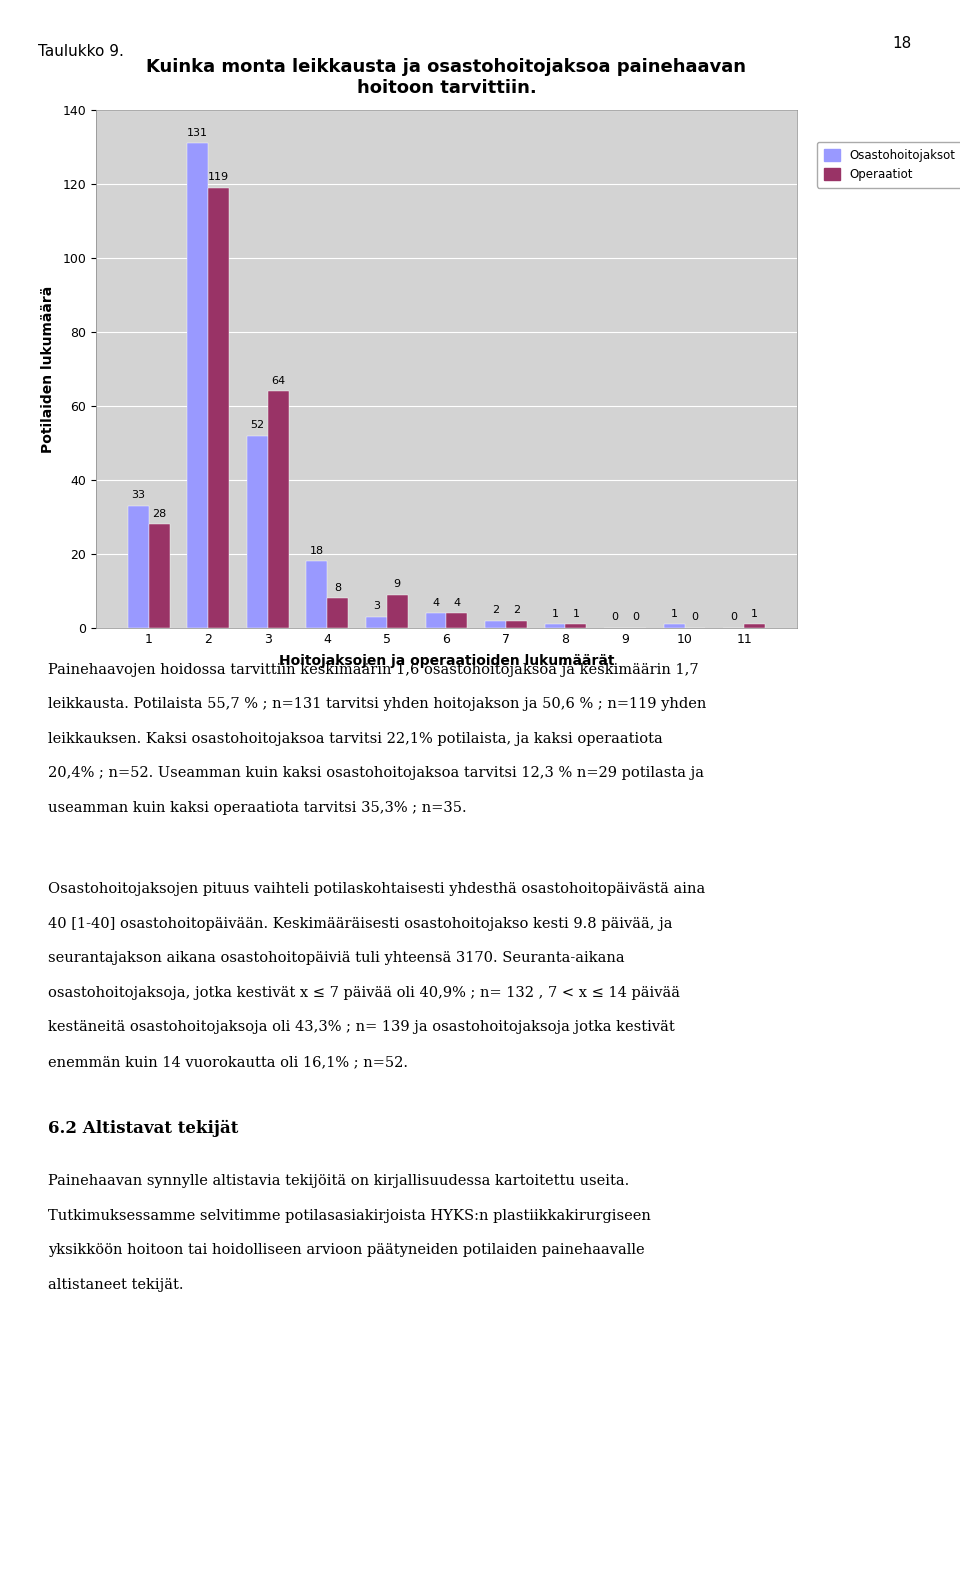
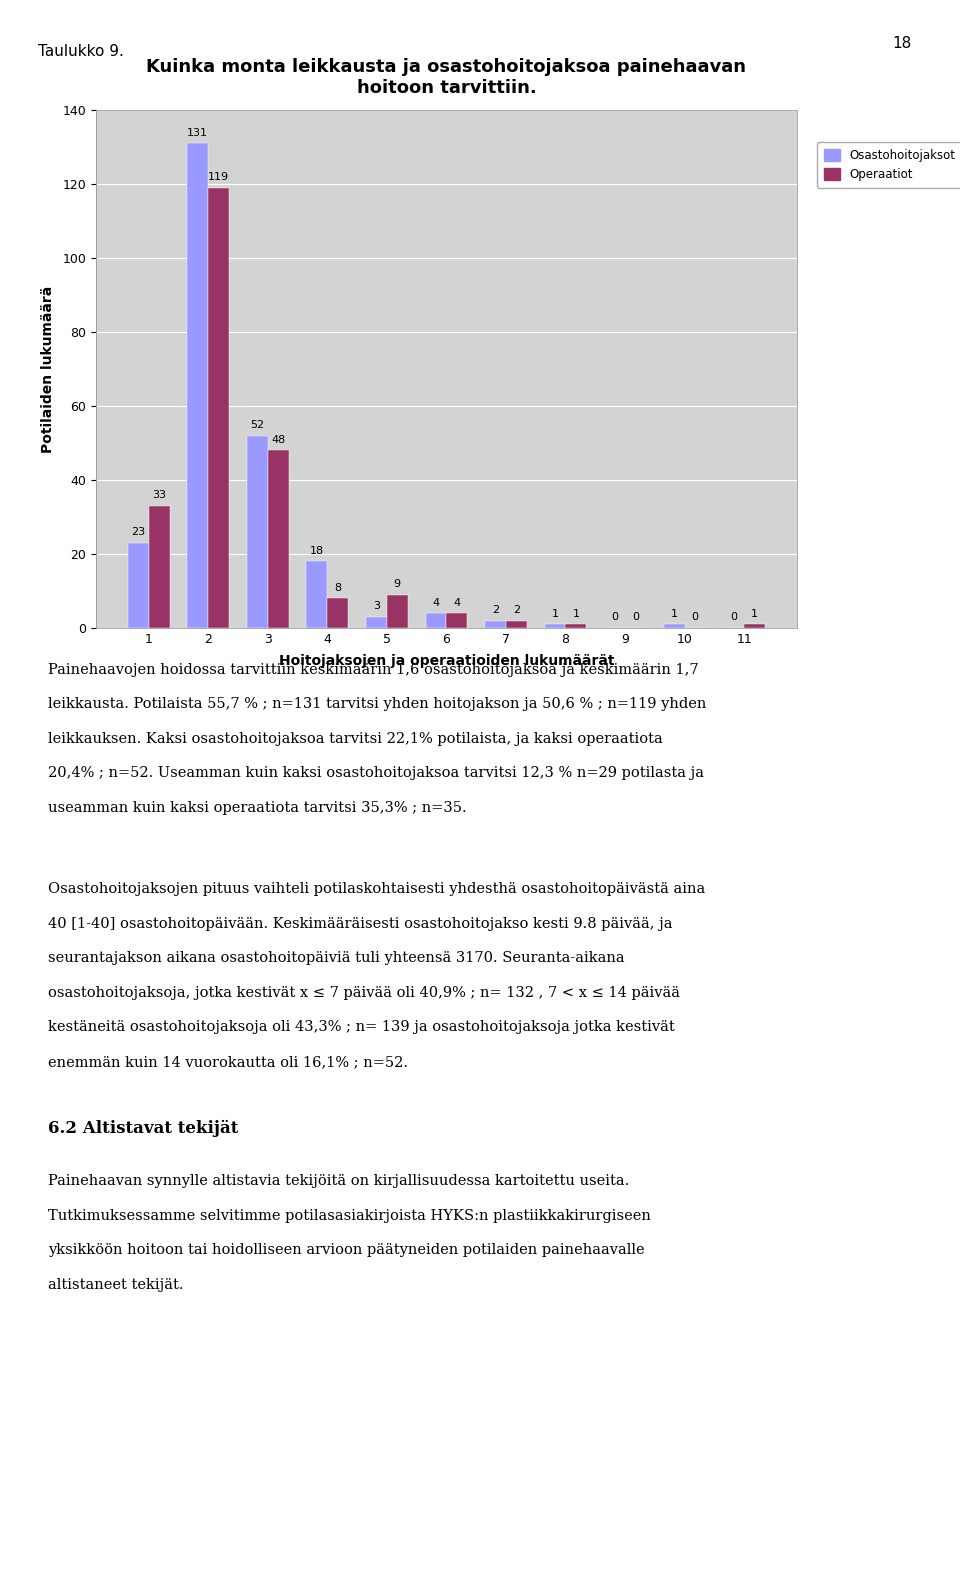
Osastohoitojaksot/1: 33 -> 23
Operaatiot/1: 28 -> 33
Operaatiot/3: 64 -> 48
